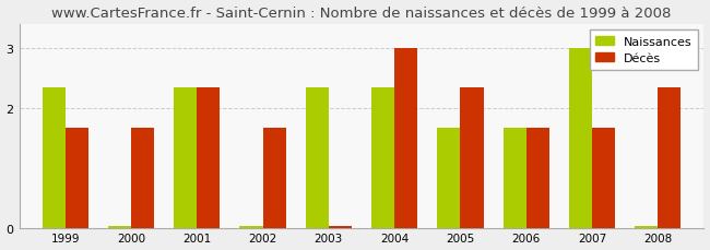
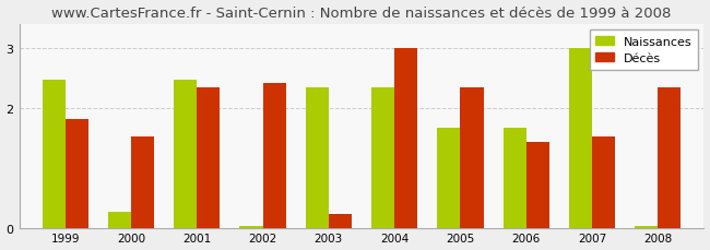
Naissances/1999: 2.33 -> 2.46
Décès/1999: 1.67 -> 1.82
Naissances/2000: 0.05 -> 0.28
Décès/2000: 1.67 -> 1.52
Naissances/2001: 2.33 -> 2.46
Décès/2002: 1.67 -> 2.42
Décès/2003: 0.05 -> 0.24
Décès/2006: 1.67 -> 1.44
Décès/2007: 1.67 -> 1.52
